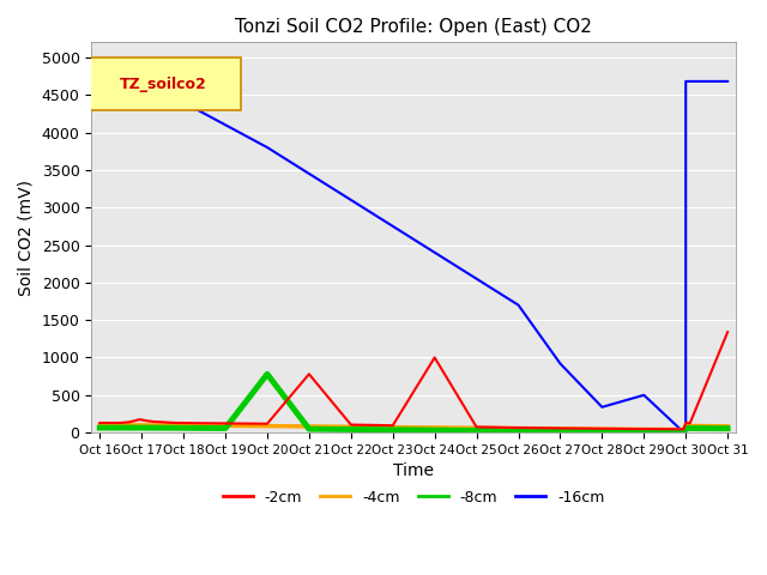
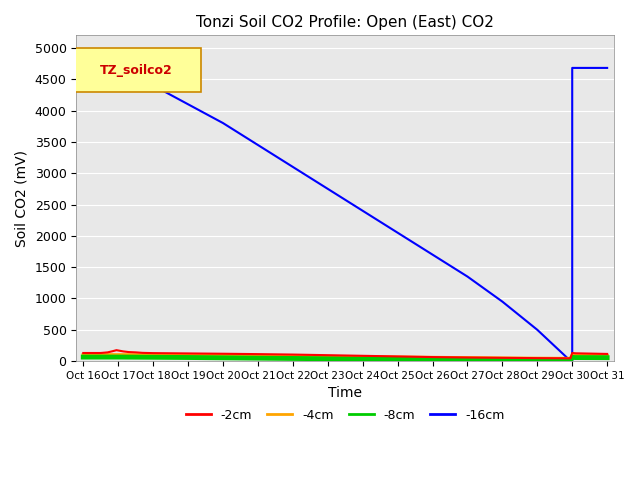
-8cm/Oct 20: 780 -> 50
-2cm/Oct 21: 780 -> 110
-2cm/Oct 24: 1000 -> 80
-16cm/Oct 27: 920 -> 1350
-16cm/Oct 28: 340 -> 950
-2cm/Oct 31: 1340 -> 120
